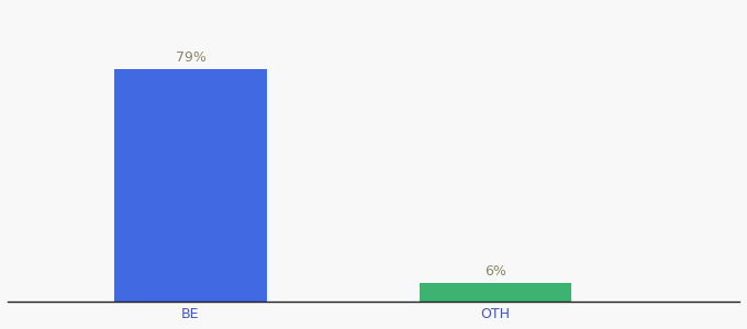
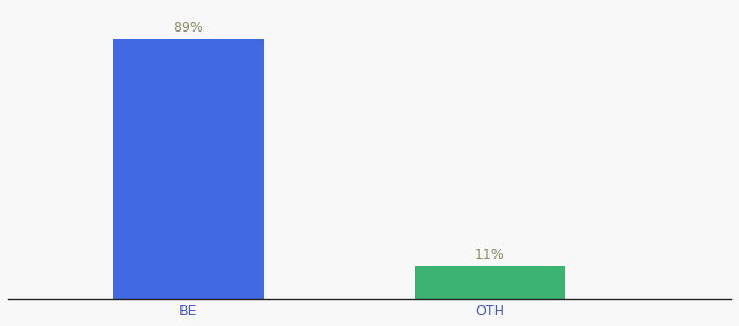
BE: 79% -> 89%
OTH: 6% -> 11%
